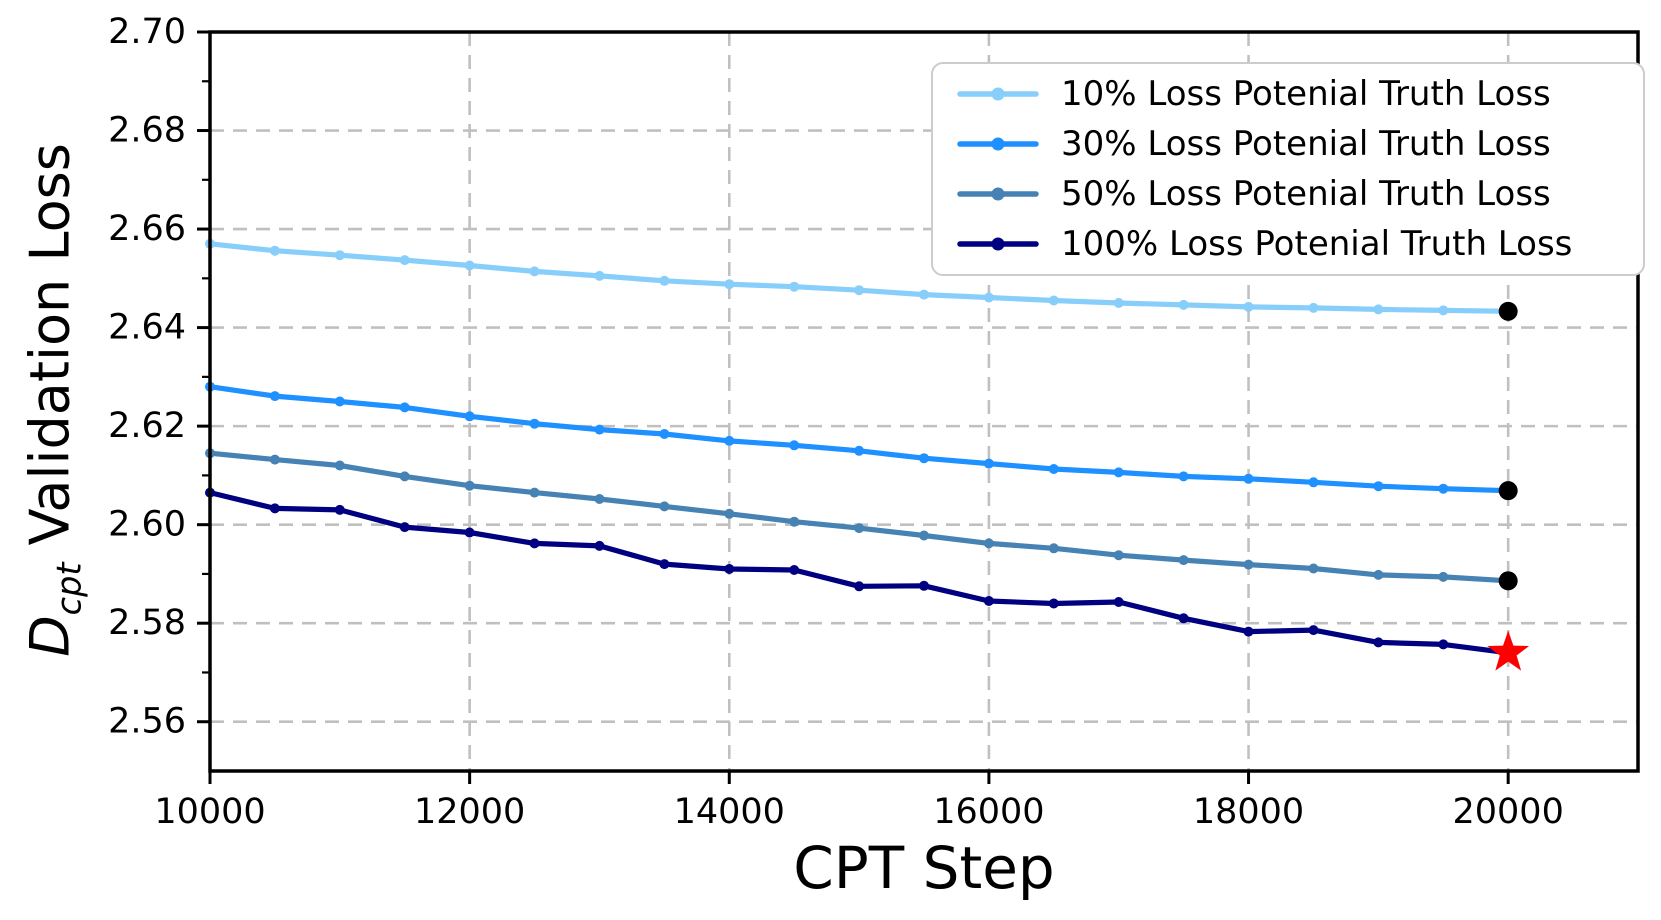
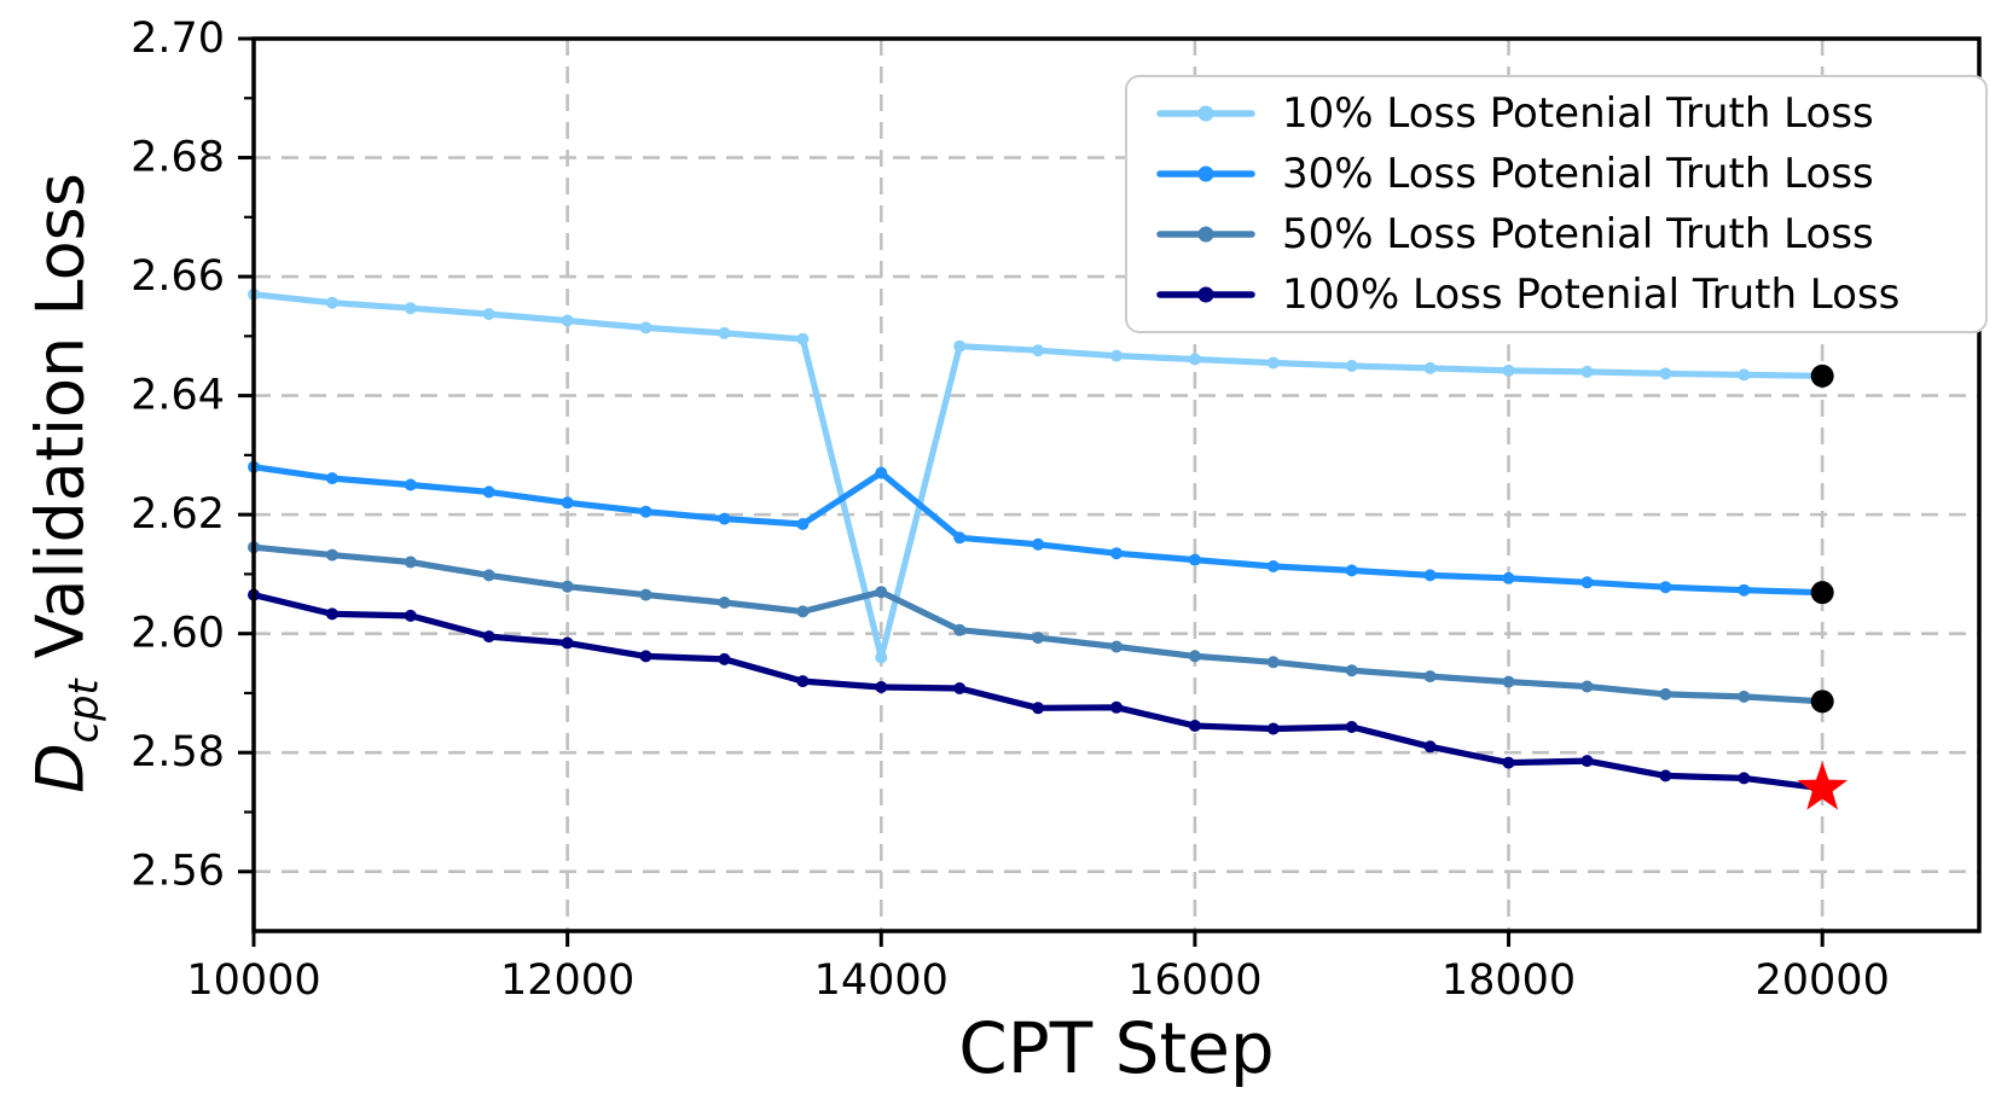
10% Loss Potenial Truth Loss/14000: 2.649 -> 2.596
30% Loss Potenial Truth Loss/14000: 2.617 -> 2.627
50% Loss Potenial Truth Loss/14000: 2.602 -> 2.607
